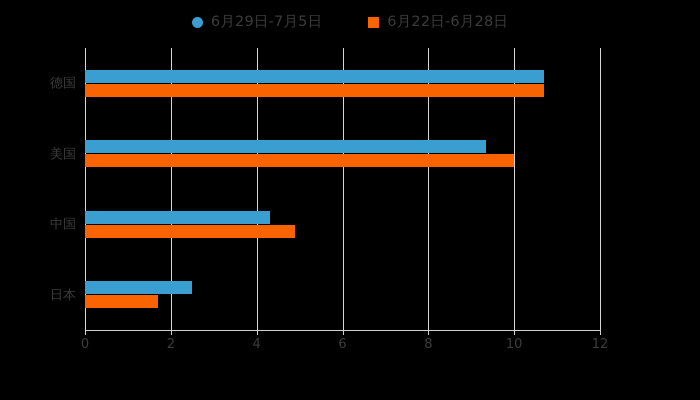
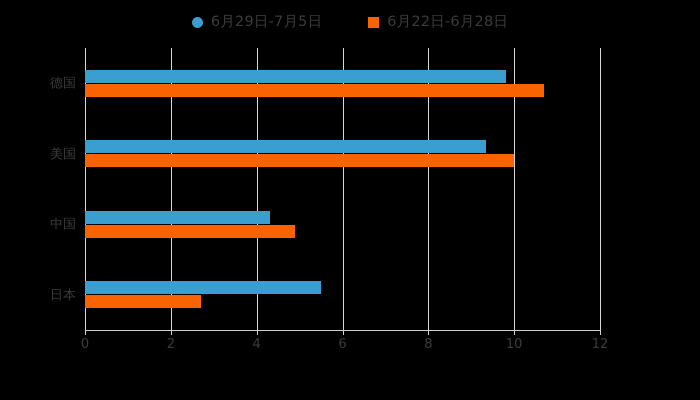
6月29日-7月5日/德国: 10.7 -> 9.8
6月29日-7月5日/日本: 2.5 -> 5.5
6月22日-6月28日/日本: 1.7 -> 2.7
